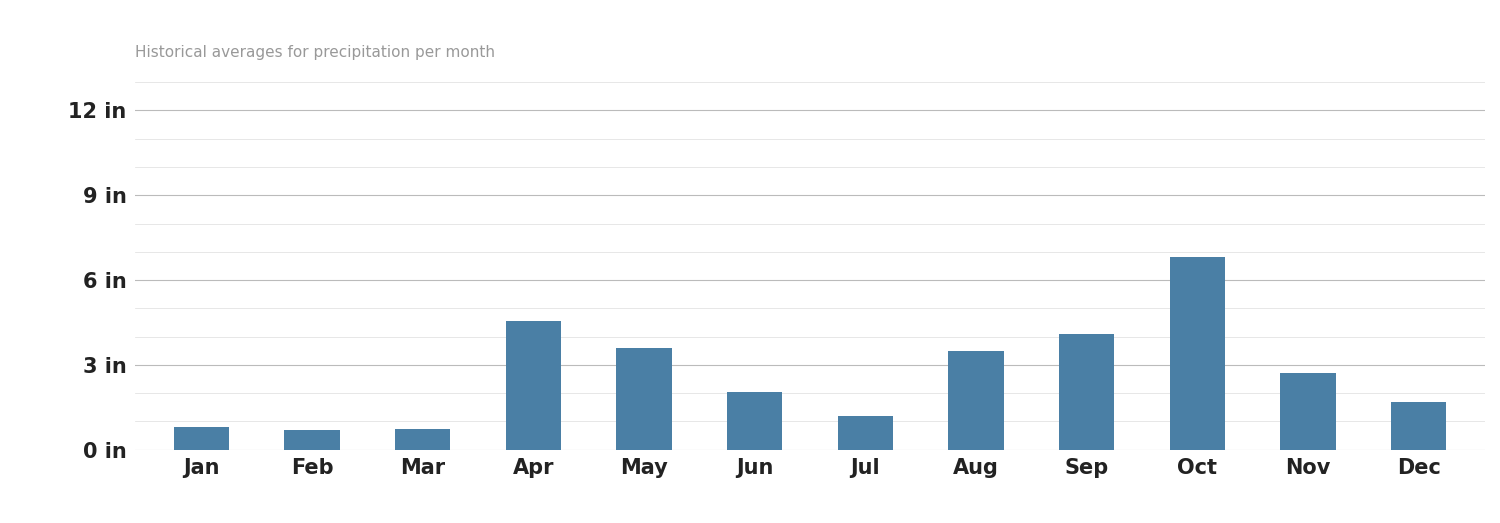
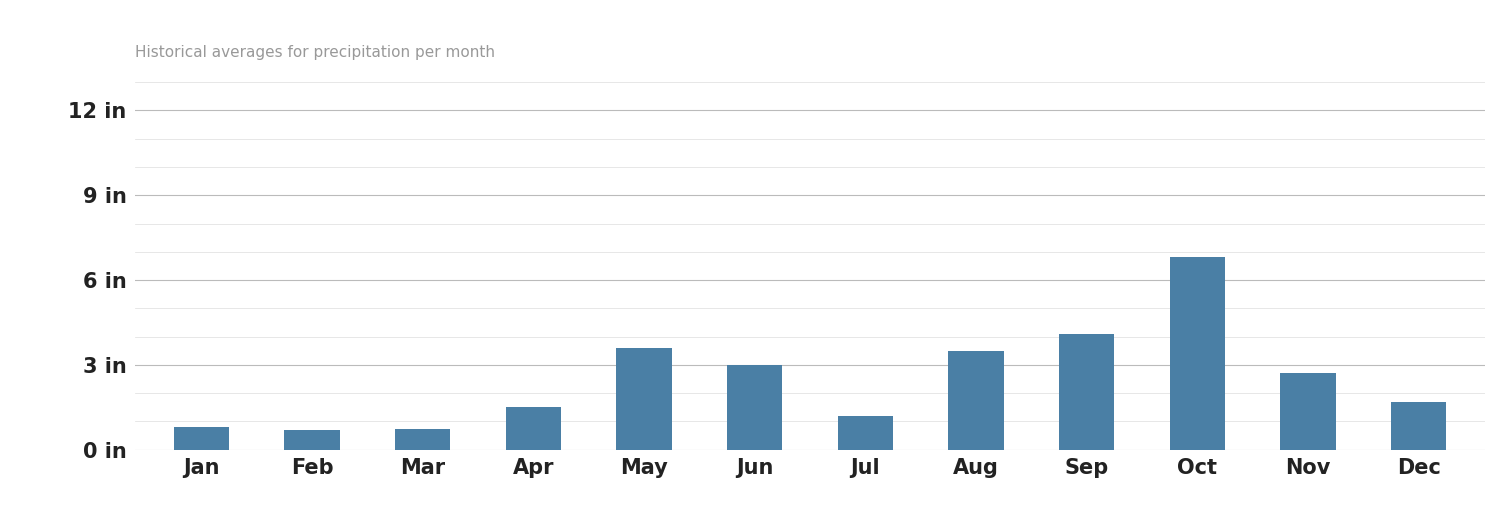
Apr: 4.55 in -> 1.50 in
Jun: 2.05 in -> 3.00 in
